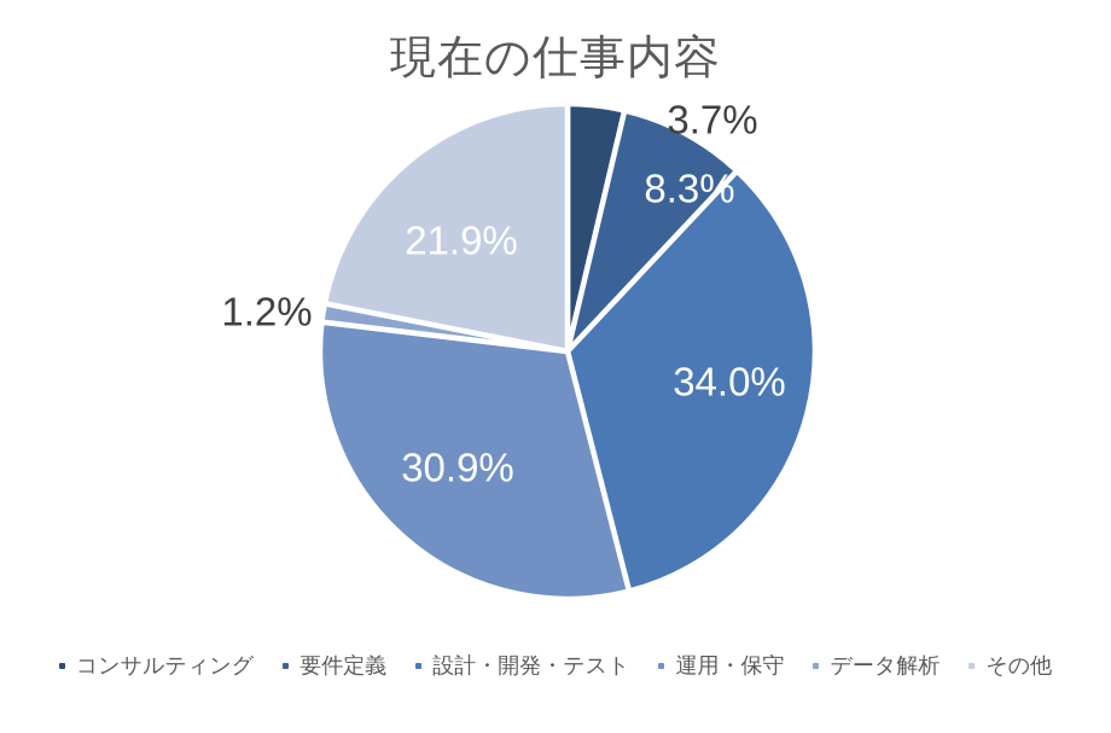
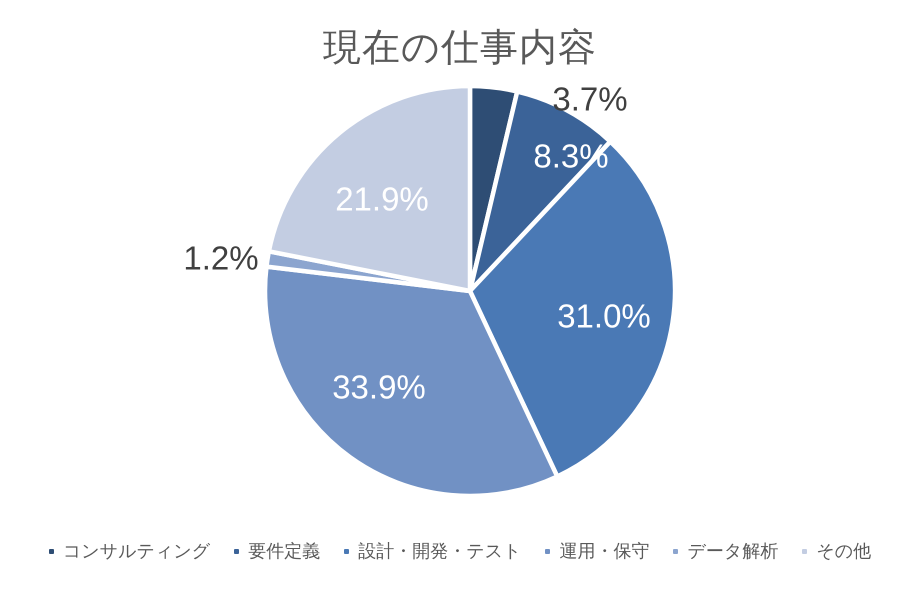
設計・開発・テスト: 34.0% -> 31.0%
運用・保守: 30.9% -> 33.9%
